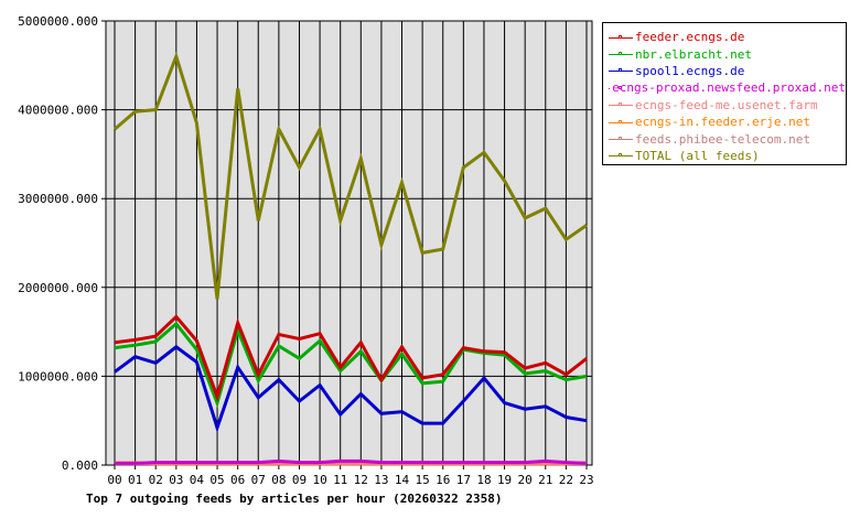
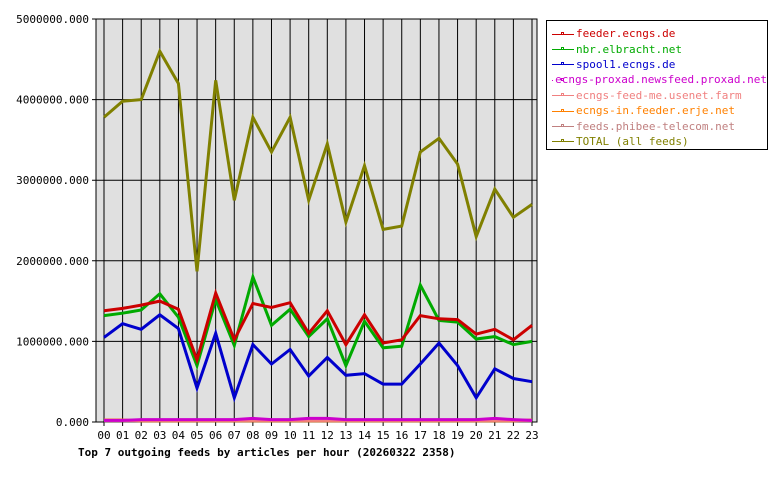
feeder.ecngs.de/03: 1700000 -> 1500000
TOTAL (all feeds)/04: 3800000 -> 4200000
spool1.ecngs.de/07: 800000 -> 300000
nbr.elbracht.net/08: 1300000 -> 1800000
nbr.elbracht.net/13: 1000000 -> 700000
nbr.elbracht.net/17: 1300000 -> 1700000
spool1.ecngs.de/20: 600000 -> 300000
TOTAL (all feeds)/20: 2800000 -> 2300000
